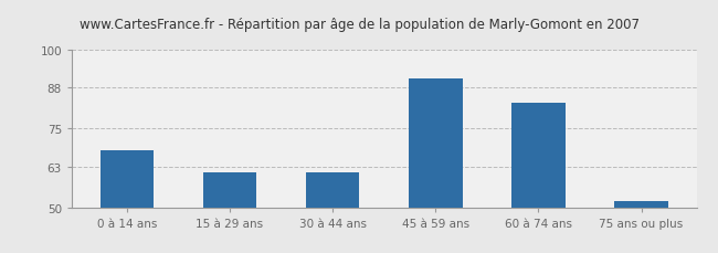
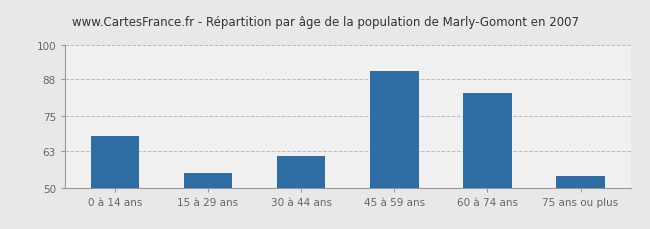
15 à 29 ans: 61 -> 55
75 ans ou plus: 52 -> 54
